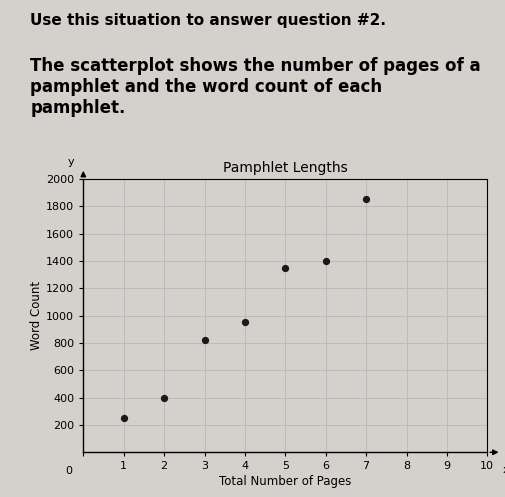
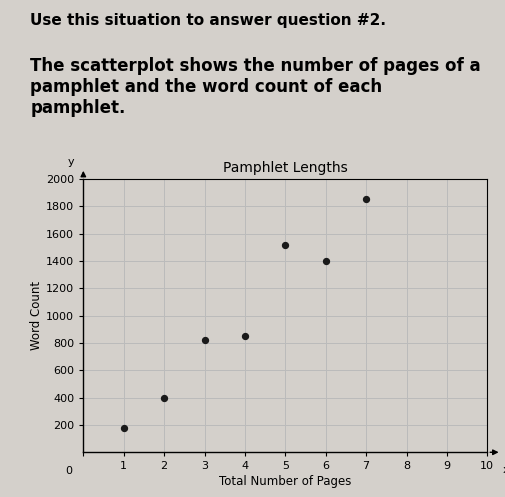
1: 250 -> 180
4: 950 -> 850
5: 1350 -> 1520
